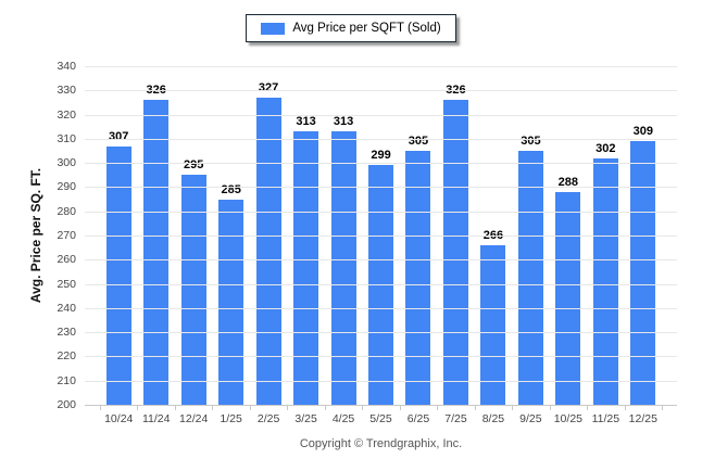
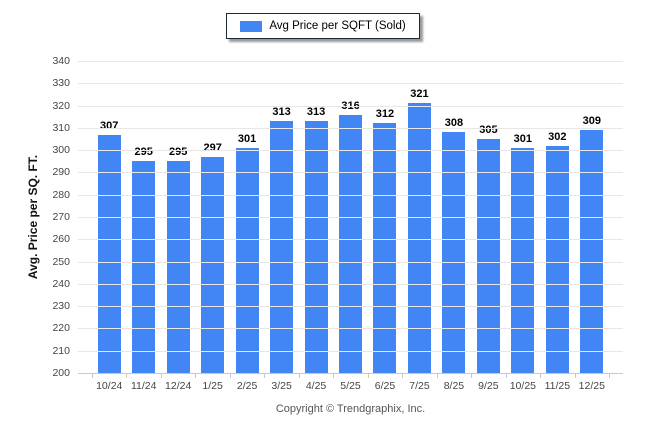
11/24: 326 -> 295
1/25: 285 -> 297
2/25: 327 -> 301
5/25: 299 -> 316
6/25: 305 -> 312
7/25: 326 -> 321
8/25: 266 -> 308
10/25: 288 -> 301
